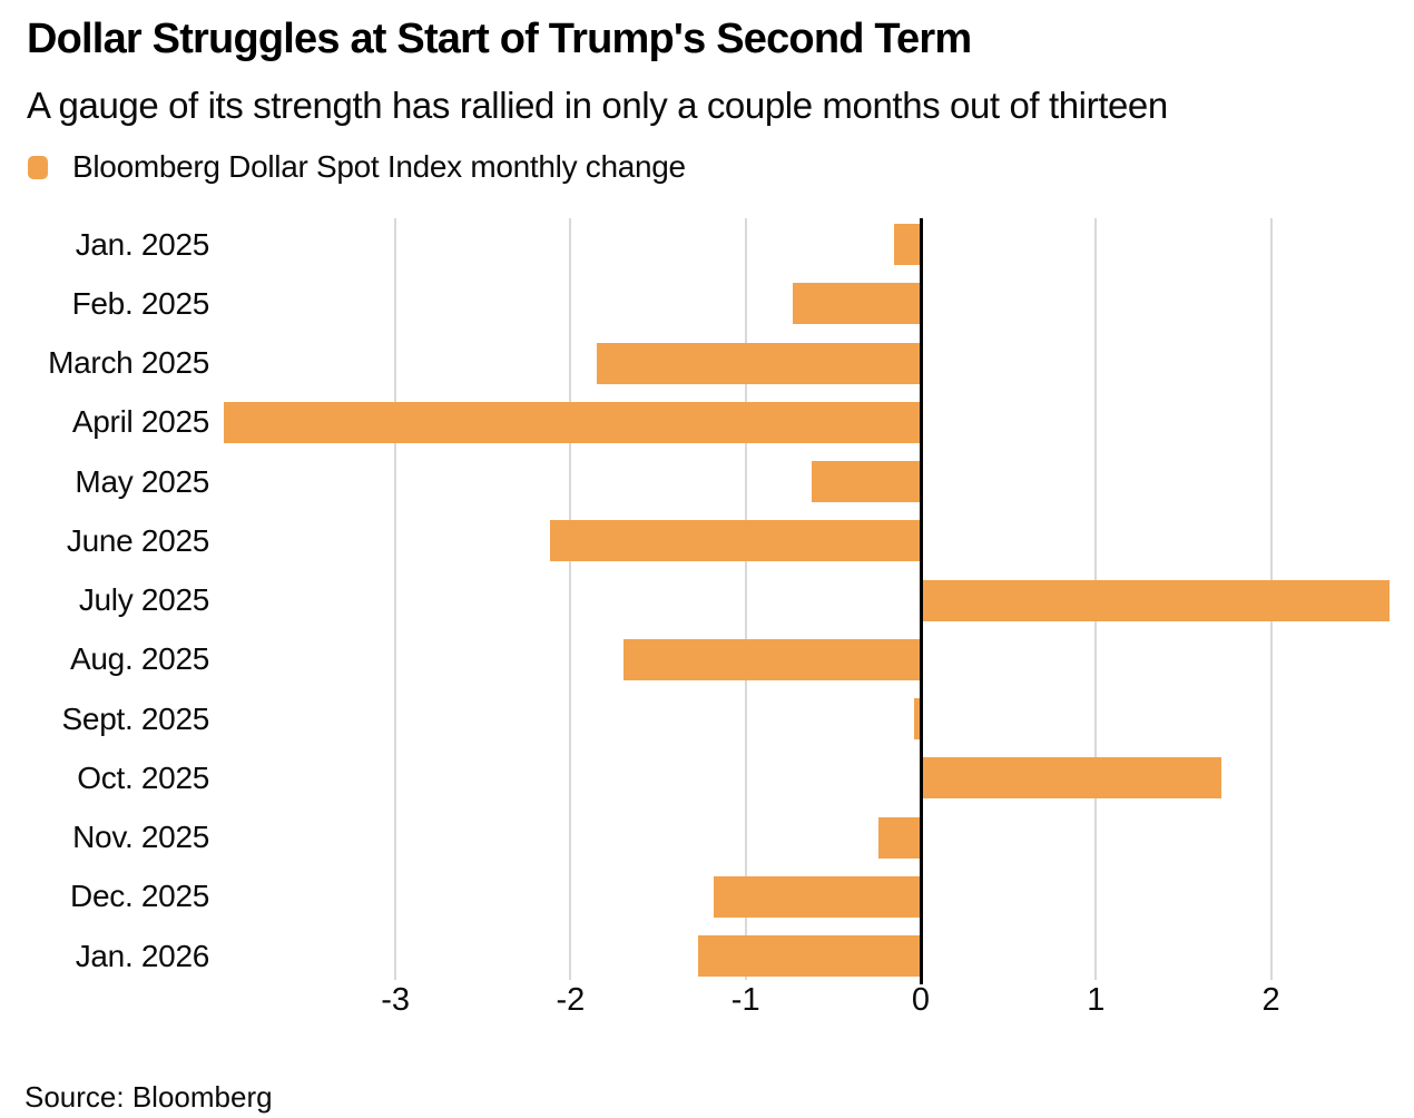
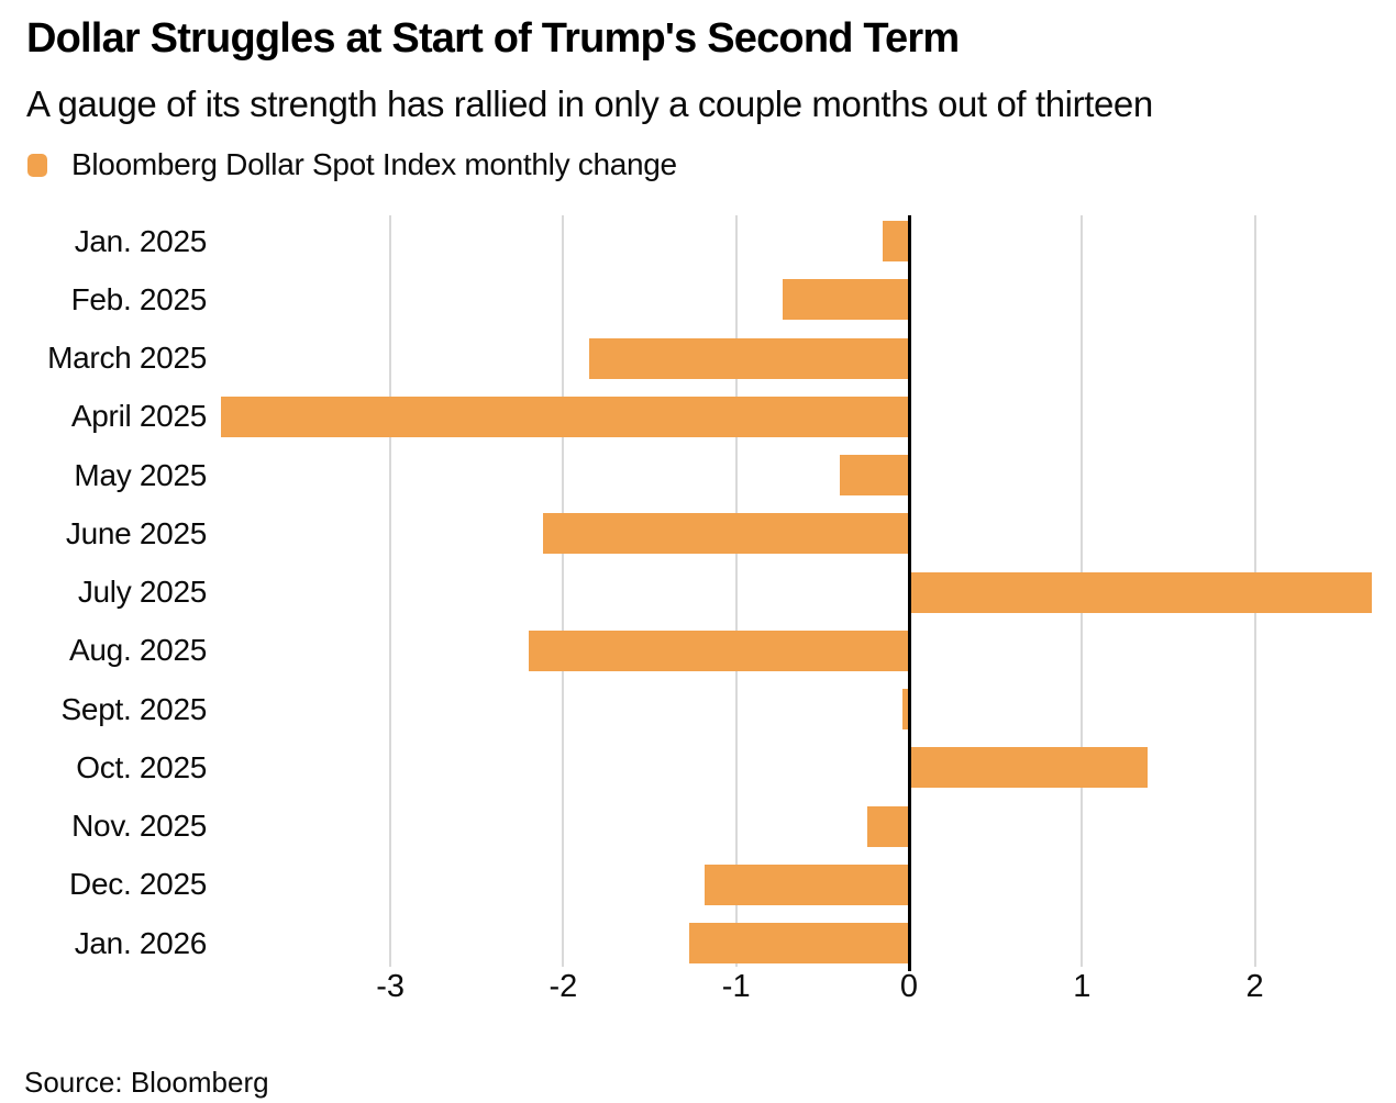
May 2025: -0.62 -> -0.40
Aug. 2025: -1.70 -> -2.20
Oct. 2025: 1.71 -> 1.37
